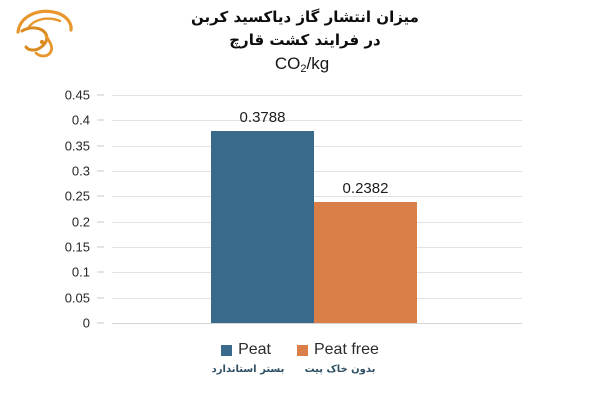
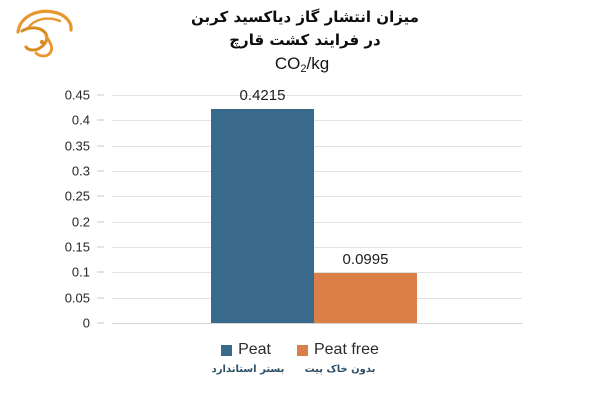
Peat: 0.3788 -> 0.4215
Peat free: 0.2382 -> 0.0995
